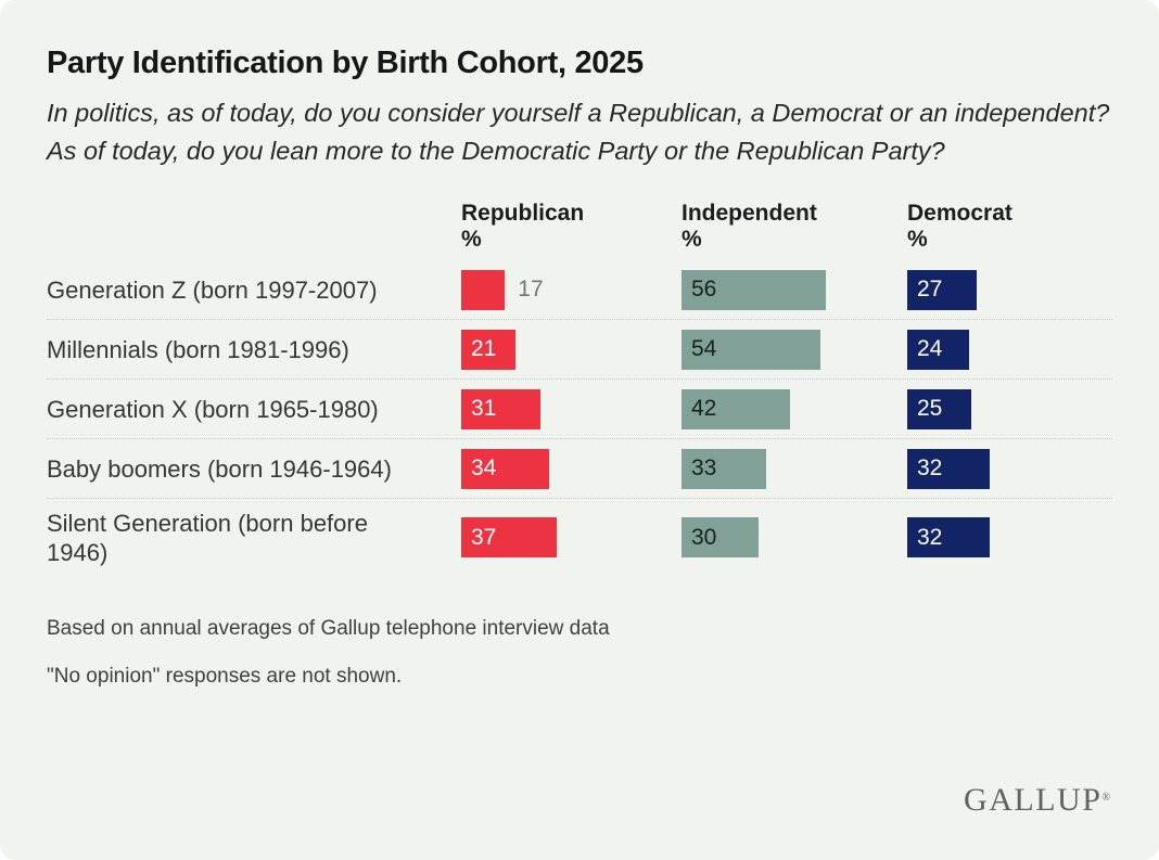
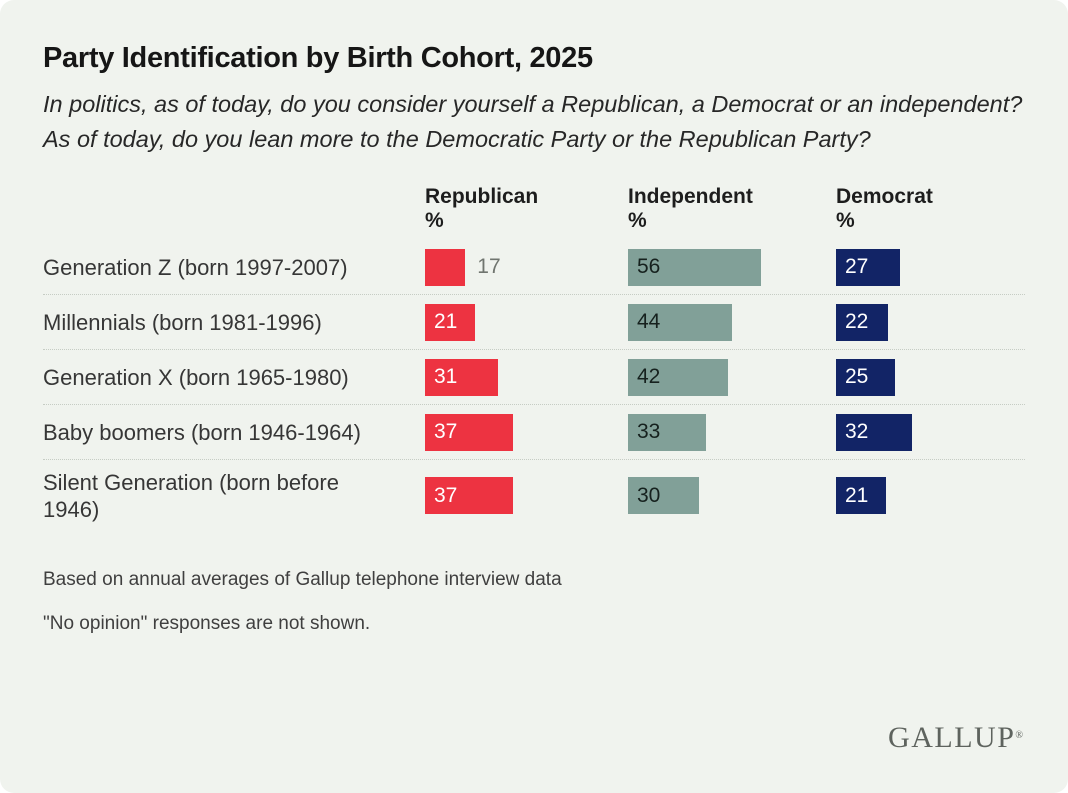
Independent/Millennials (born 1981-1996): 54 -> 44
Democrat/Millennials (born 1981-1996): 24 -> 22
Republican/Baby boomers (born 1946-1964): 34 -> 37
Democrat/Silent Generation (born before 1946): 32 -> 21
